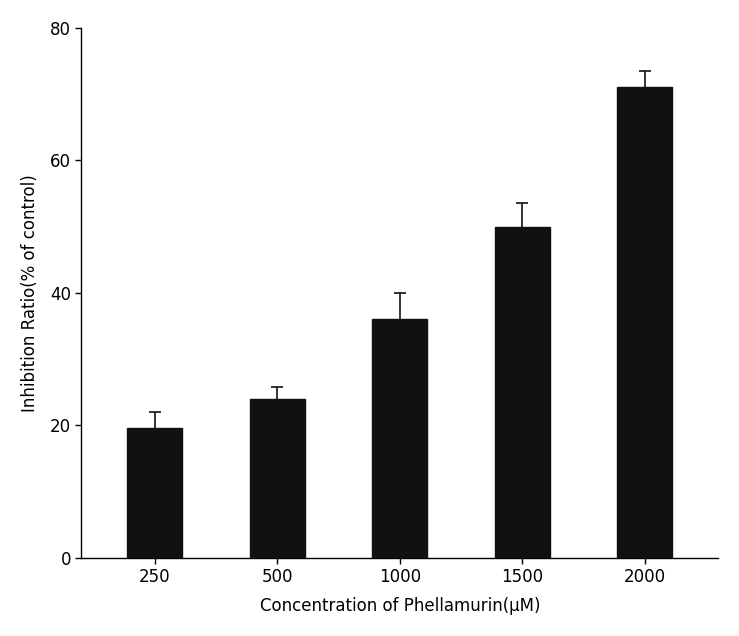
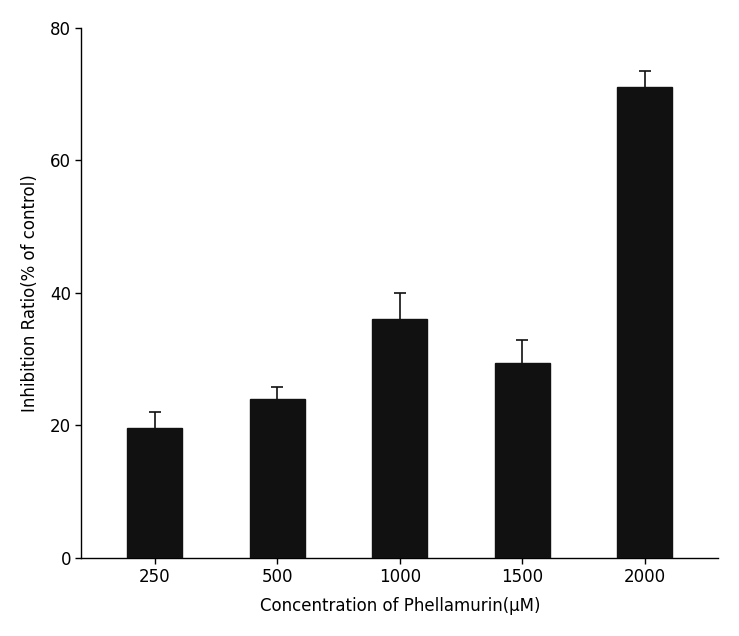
1500: 50.0 -> 29.4
